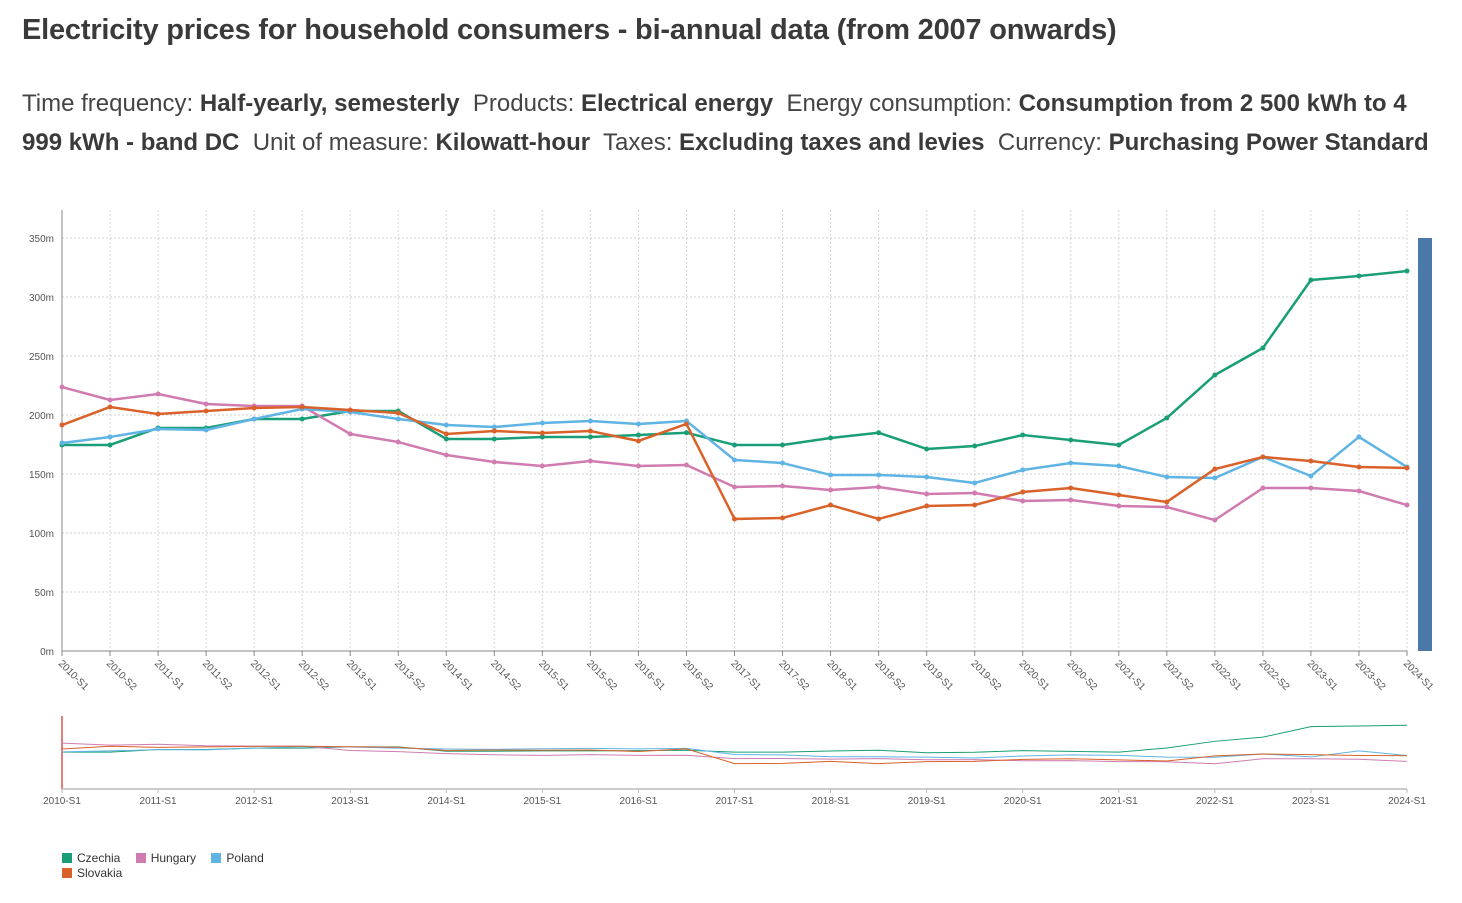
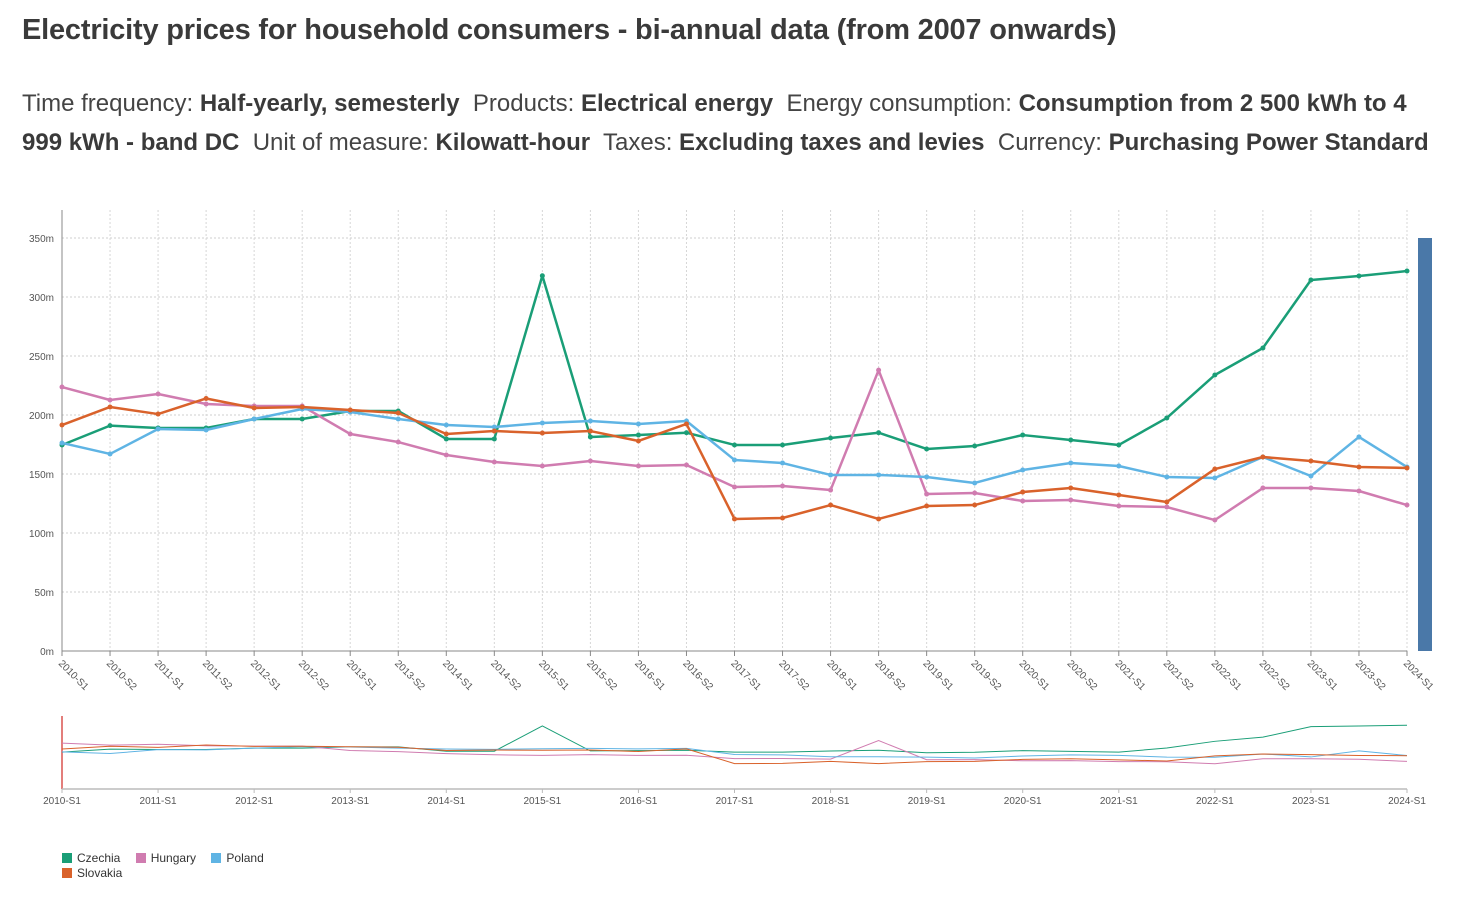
Czechia/2010-S2: 175m -> 191m
Poland/2010-S2: 181m -> 167m
Slovakia/2011-S2: 203m -> 214m
Czechia/2015-S1: 181m -> 318m
Hungary/2018-S2: 139m -> 238m
